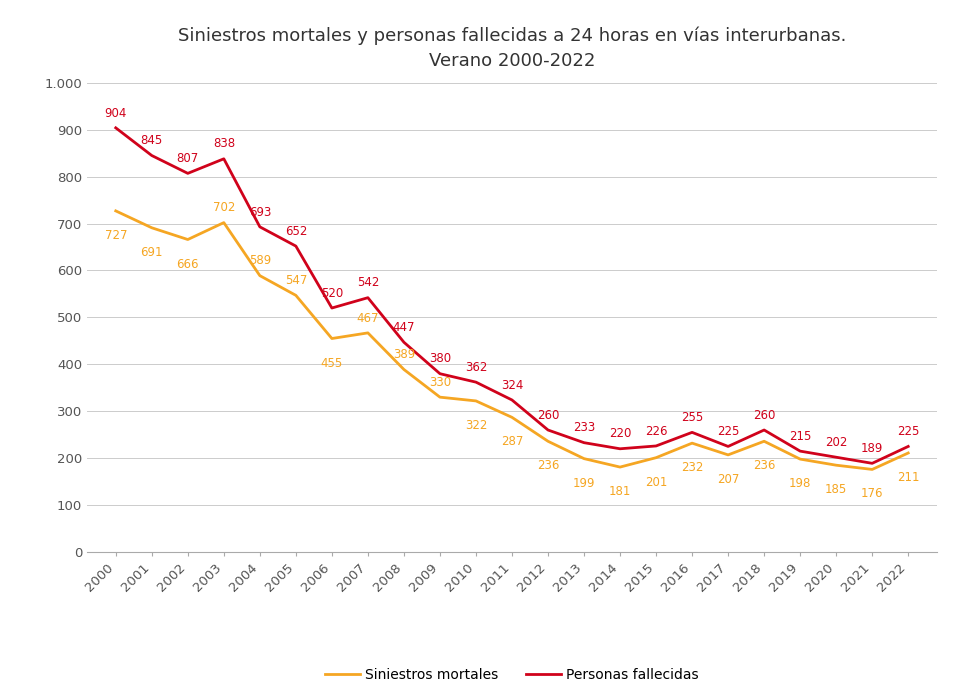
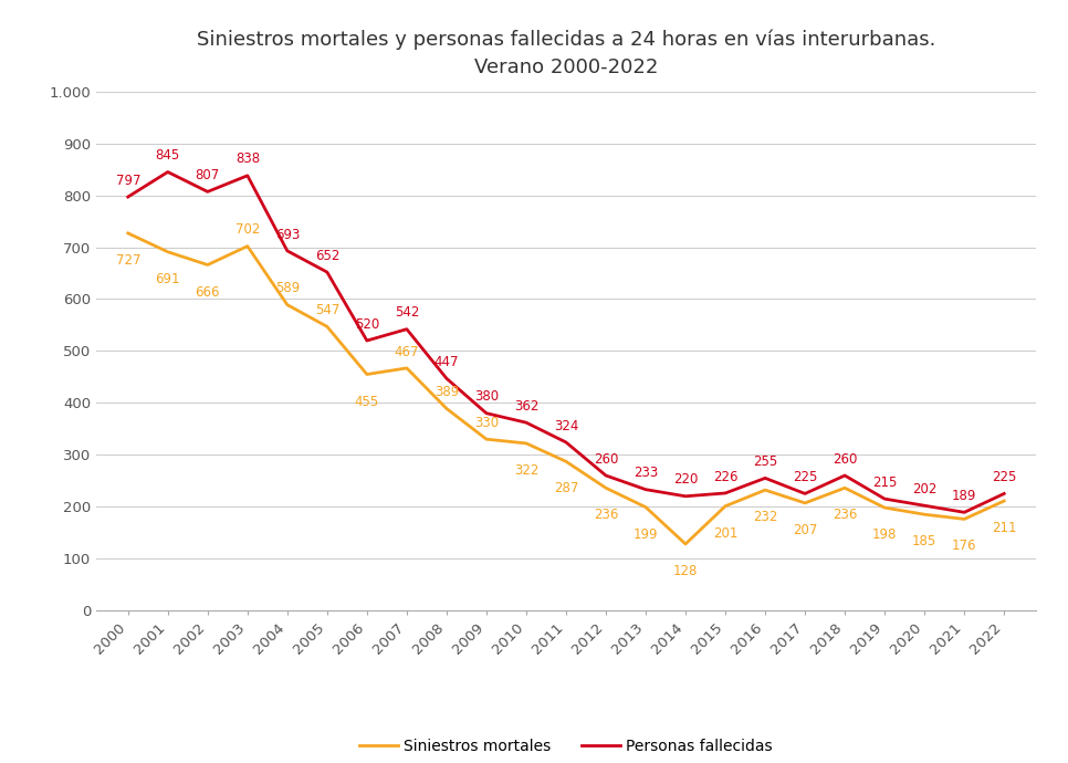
Personas fallecidas/2000: 904 -> 797
Siniestros mortales/2014: 181 -> 128
